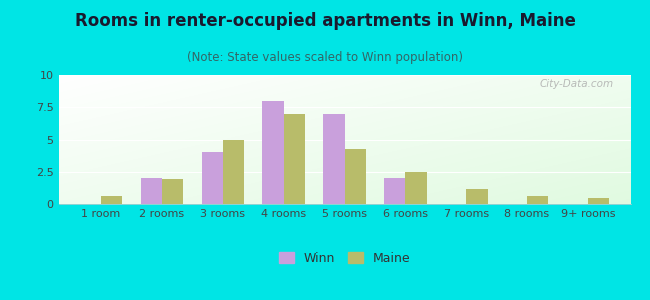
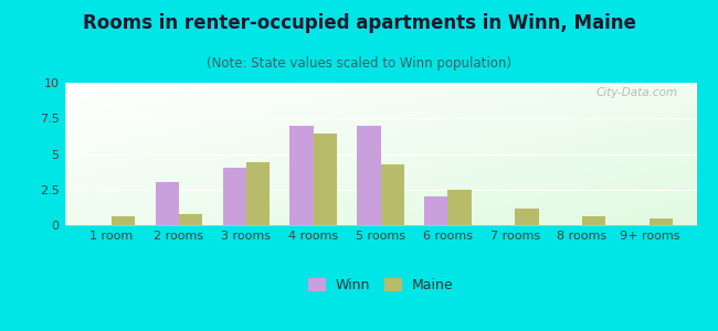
Winn/2 rooms: 2 -> 3
Maine/2 rooms: 1.9 -> 0.8
Maine/3 rooms: 5.0 -> 4.4
Winn/4 rooms: 8 -> 7
Maine/4 rooms: 7.0 -> 6.4
